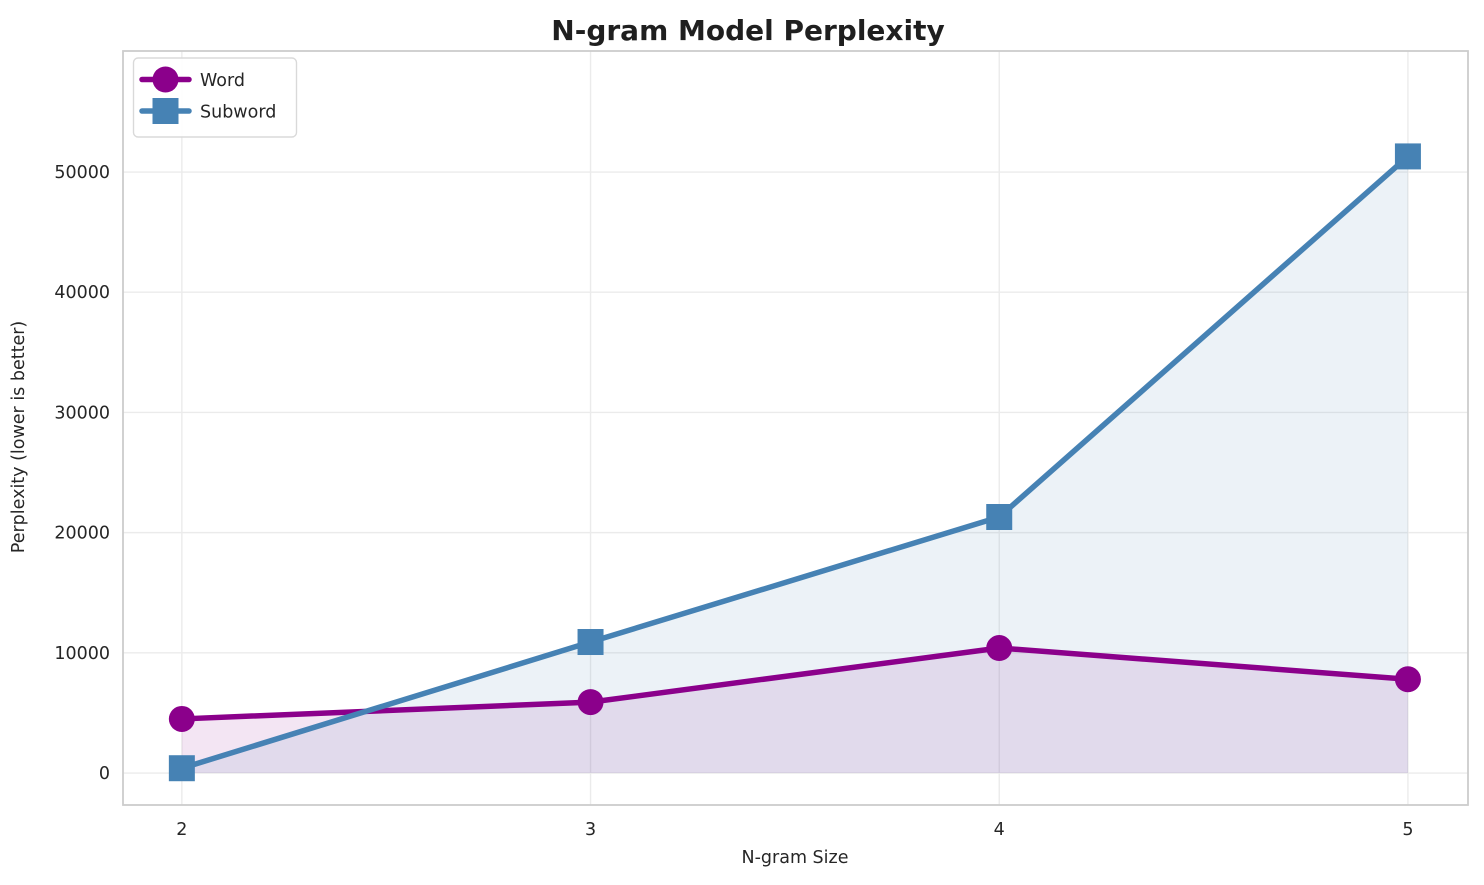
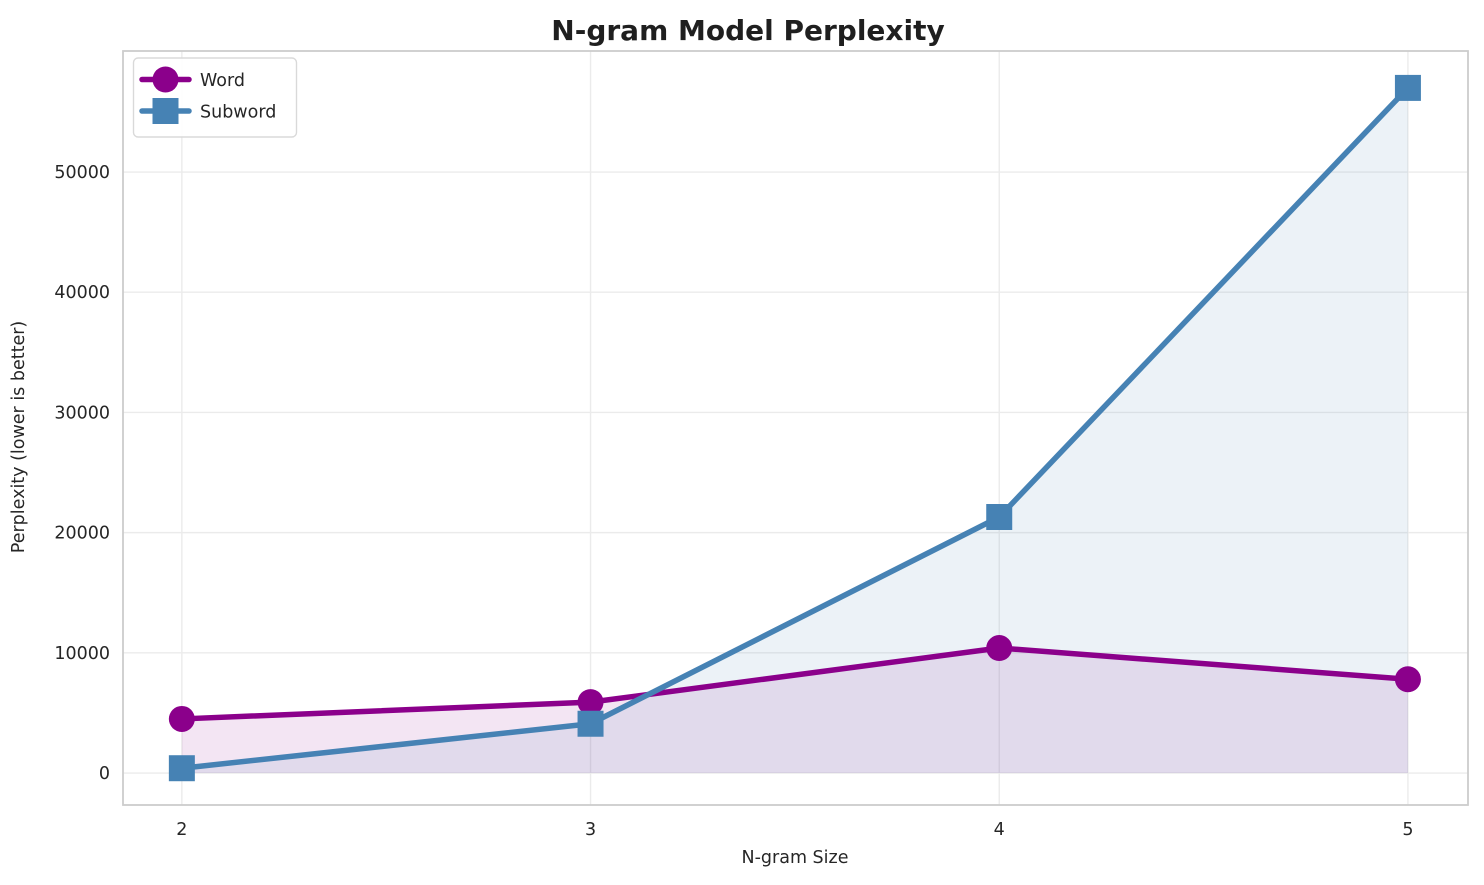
Subword/3: 10900 -> 4100
Subword/5: 51300 -> 57000
